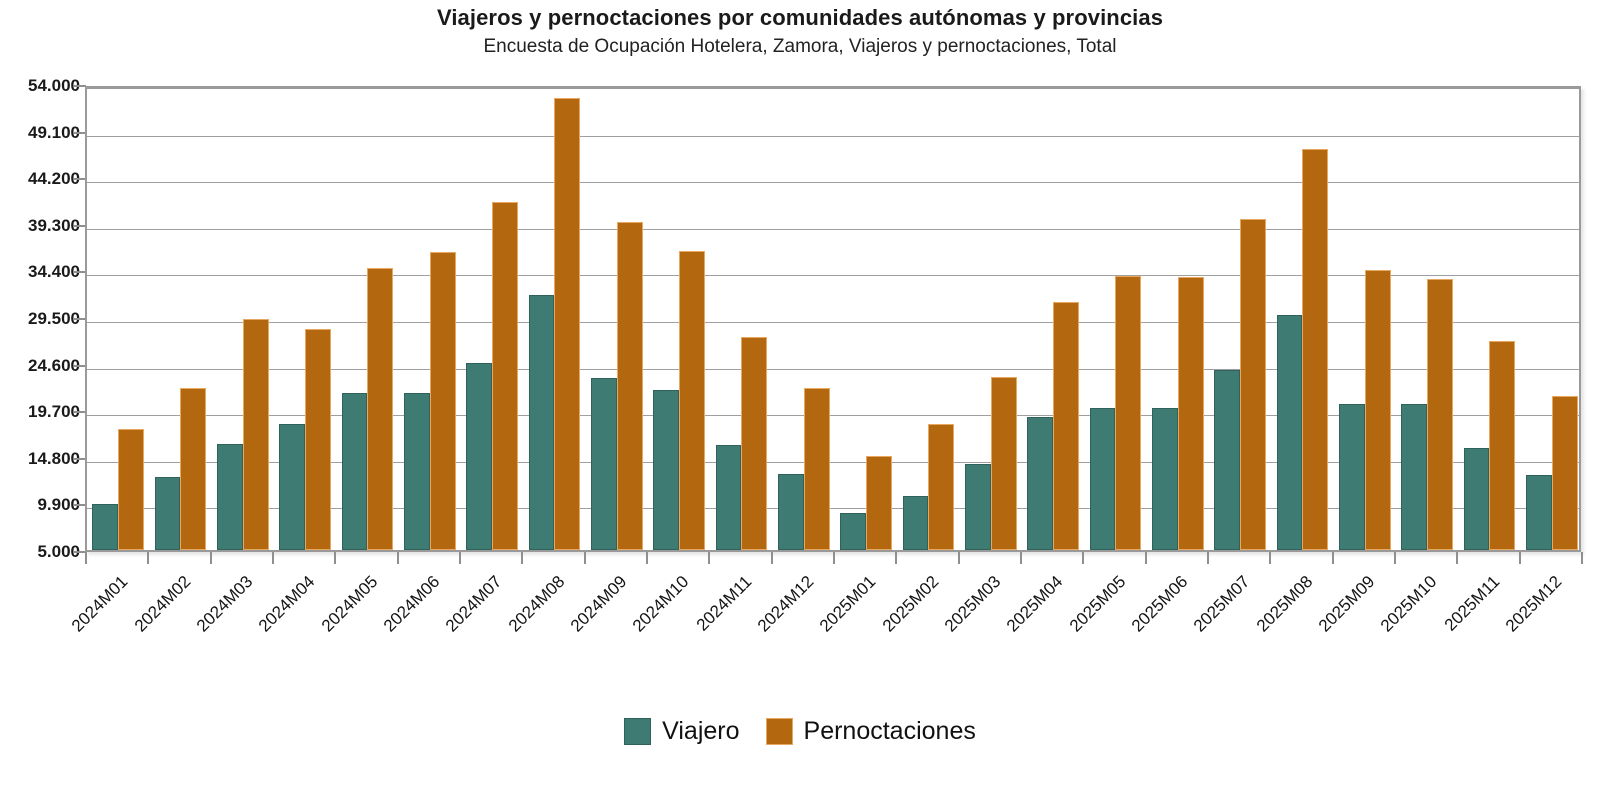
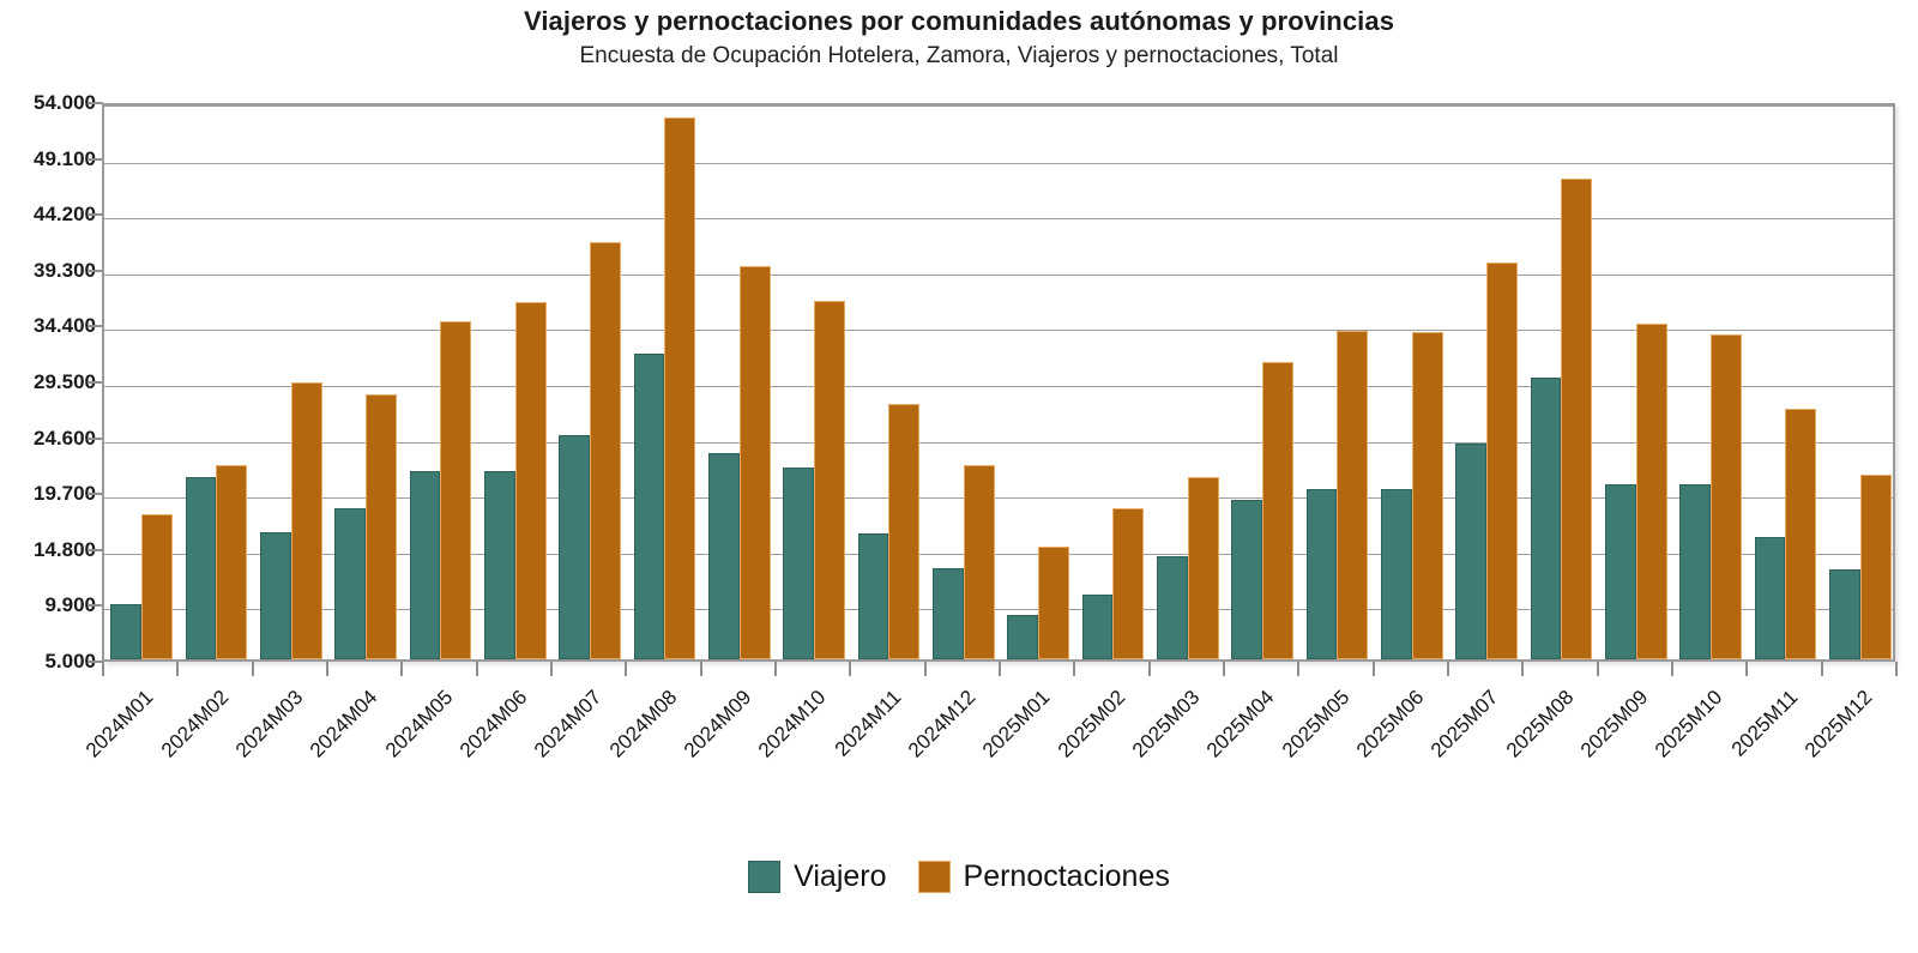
Viajero/2024M02: 13000 -> 21000
Pernoctaciones/2025M03: 23000 -> 21000
